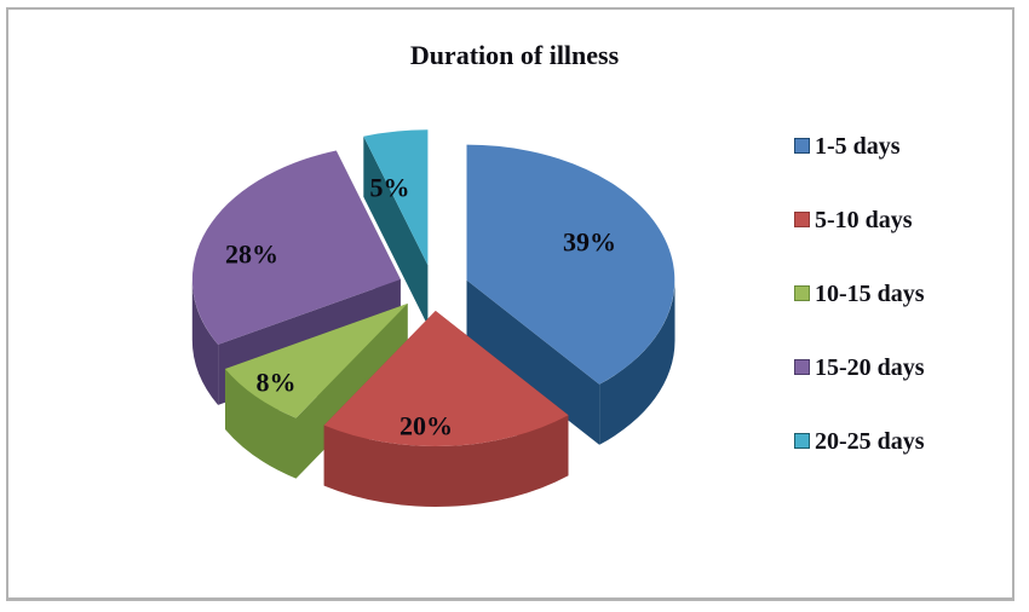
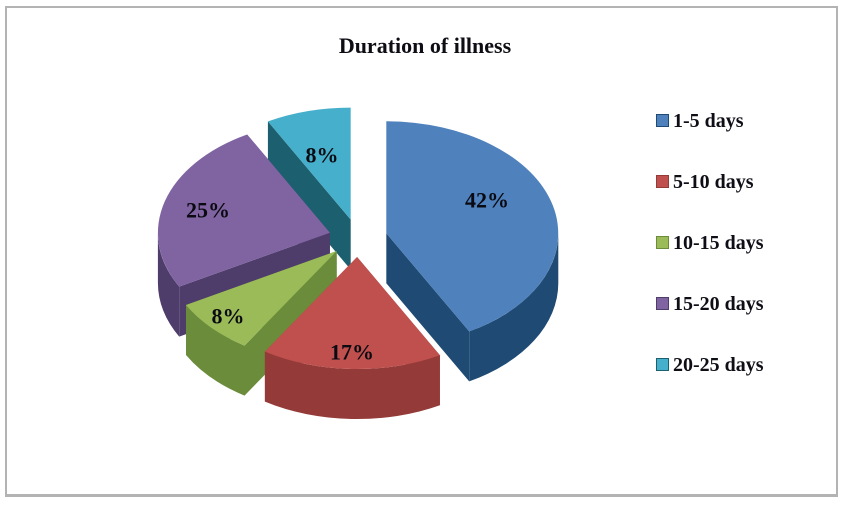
1-5 days: 39% -> 42%
5-10 days: 20% -> 17%
15-20 days: 28% -> 25%
20-25 days: 5% -> 8%
